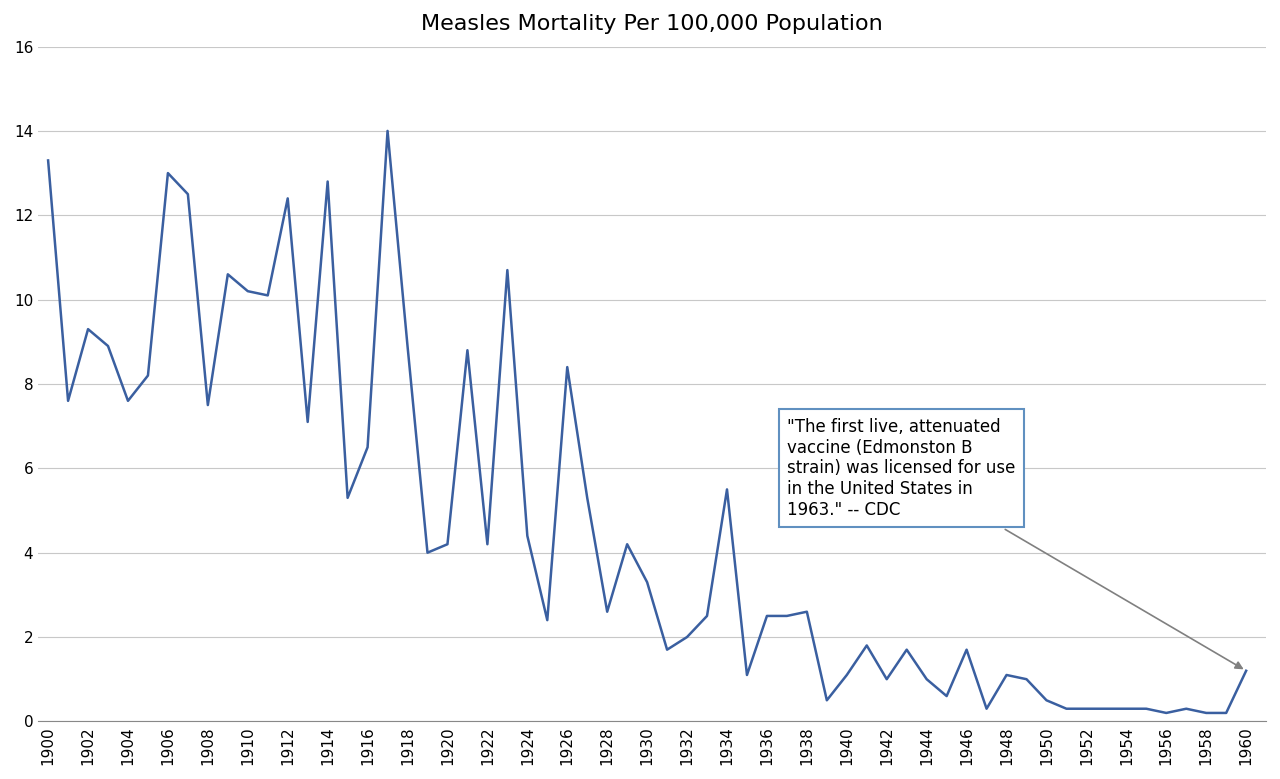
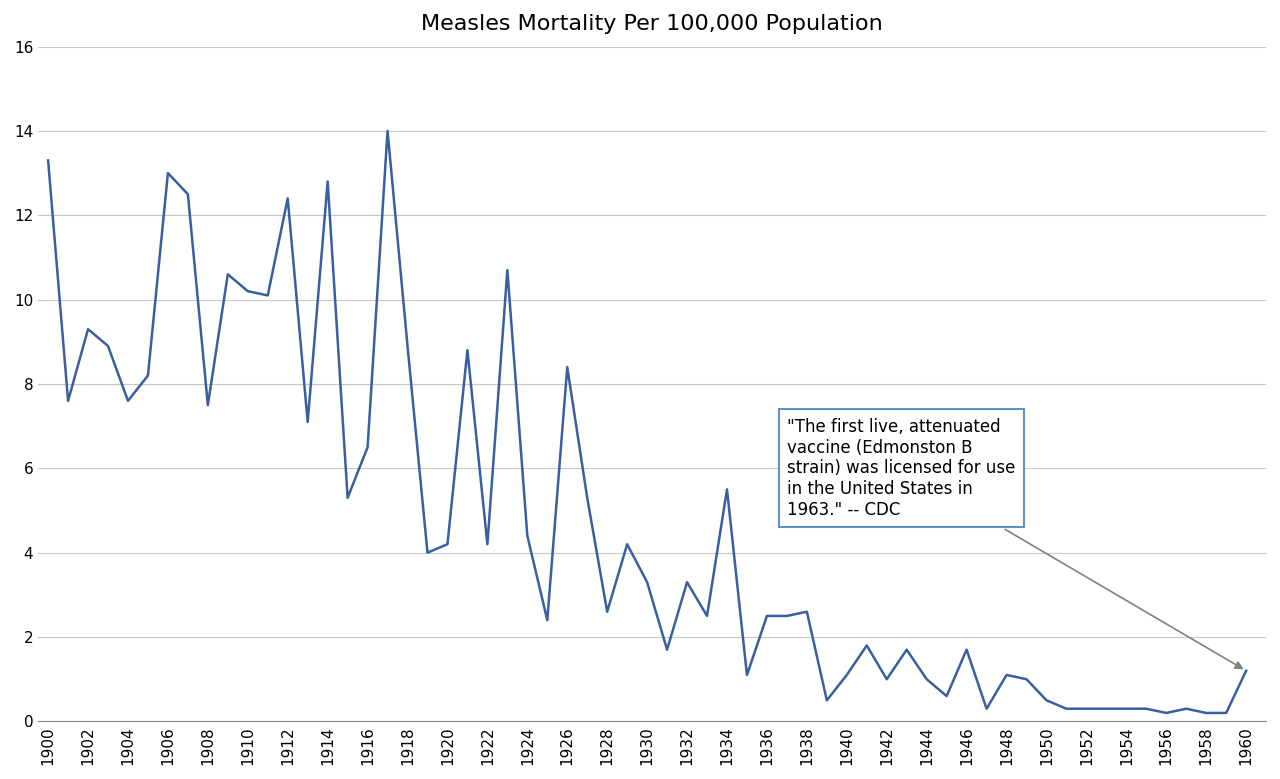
1932: 2.0 -> 3.3
